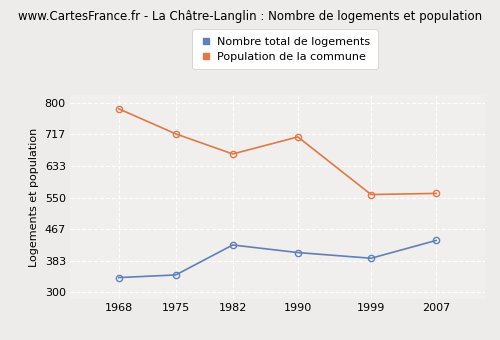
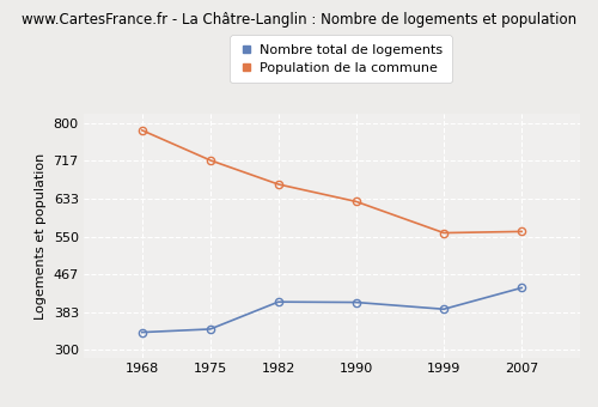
Nombre total de logements/1982: 425 -> 406
Population de la commune/1990: 710 -> 627
